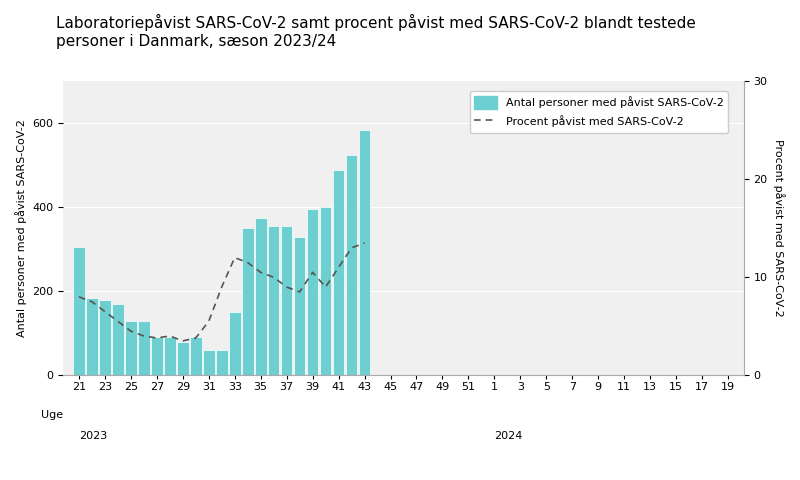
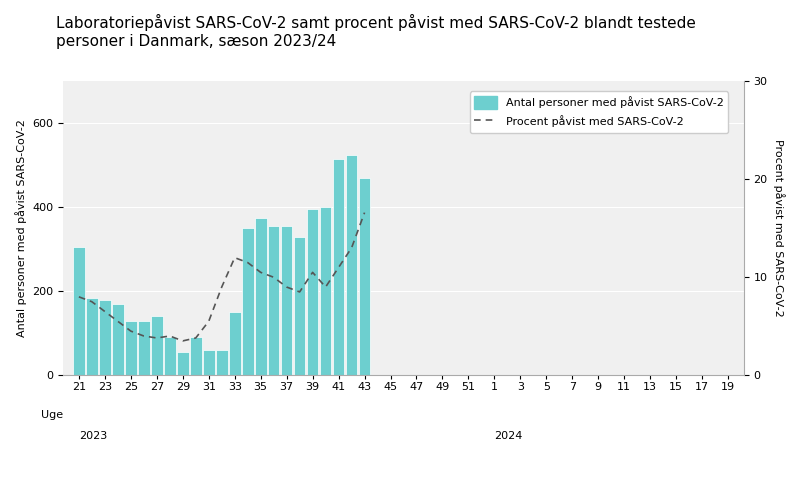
Antal personer med påvist SARS-CoV-2/27: 90 -> 140
Antal personer med påvist SARS-CoV-2/29: 80 -> 55
Antal personer med påvist SARS-CoV-2/41: 490 -> 515
Antal personer med påvist SARS-CoV-2/43: 585 -> 470
Procent påvist med SARS-CoV-2/43: 13.5 -> 16.6
